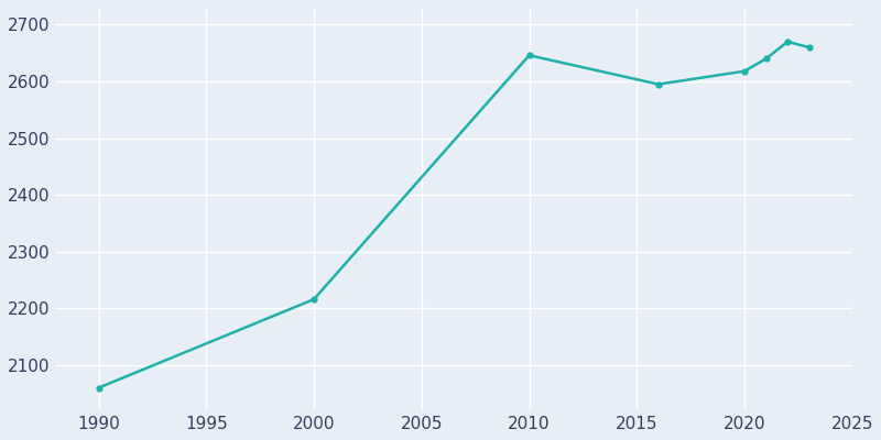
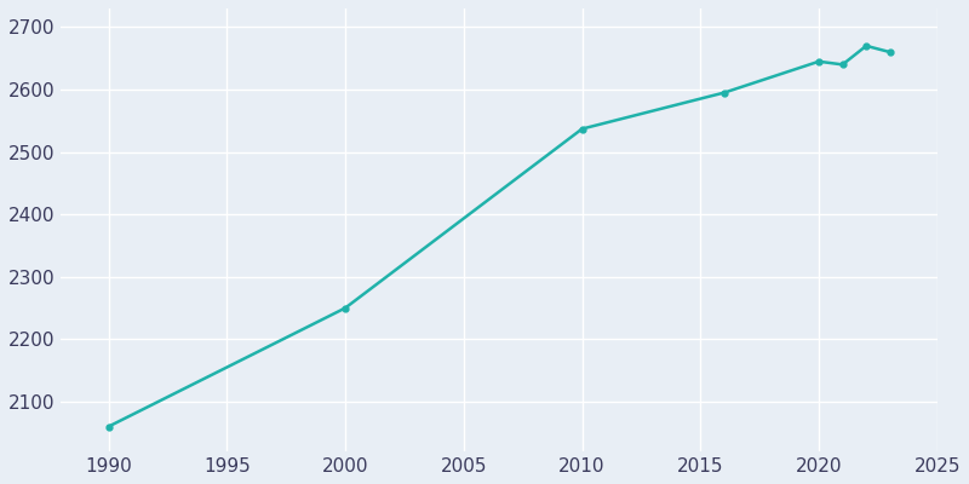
2000: 2216 -> 2250
2010: 2646 -> 2537
2020: 2618 -> 2645
